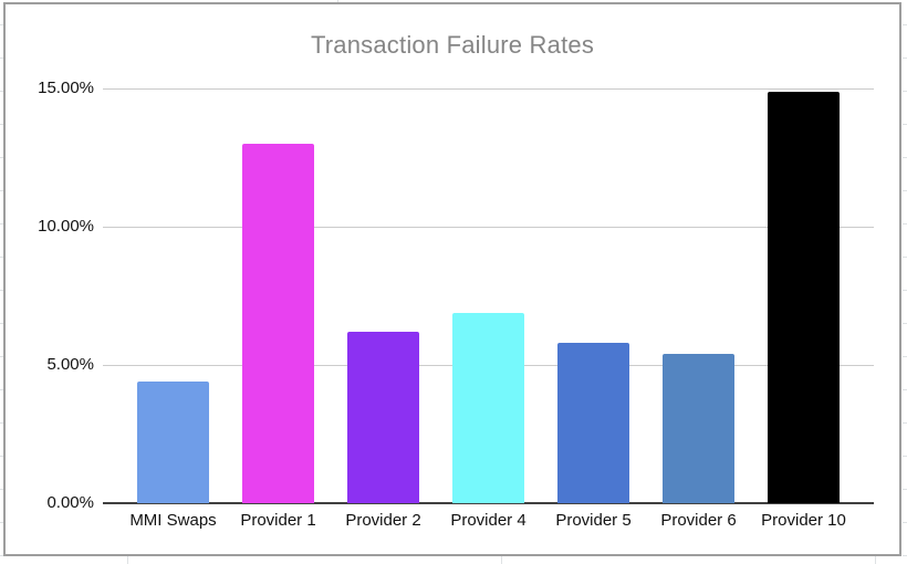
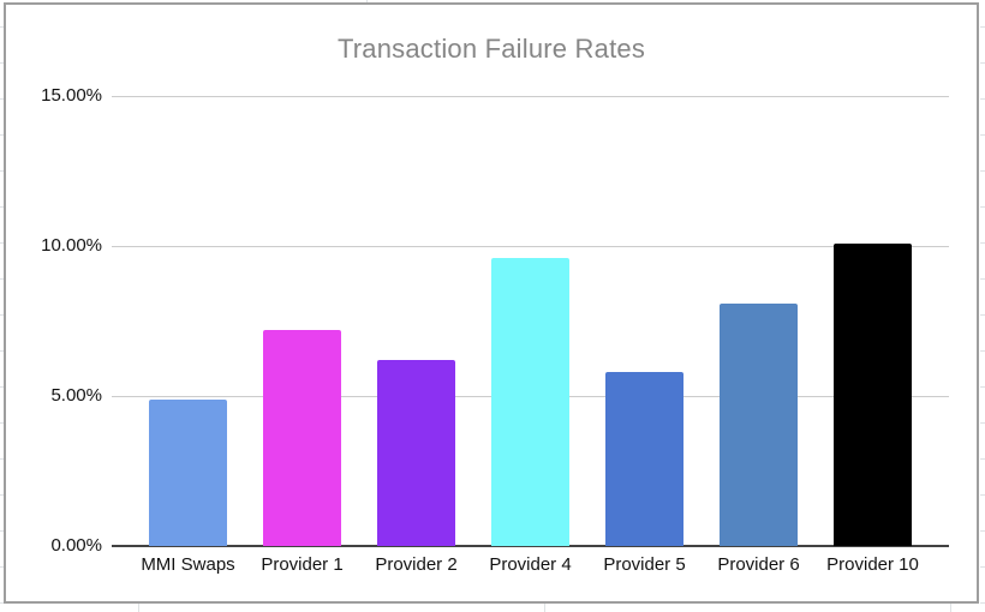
MMI Swaps: 4.4% -> 4.9%
Provider 1: 13.0% -> 7.2%
Provider 4: 6.9% -> 9.6%
Provider 6: 5.4% -> 8.1%
Provider 10: 14.9% -> 10.1%
